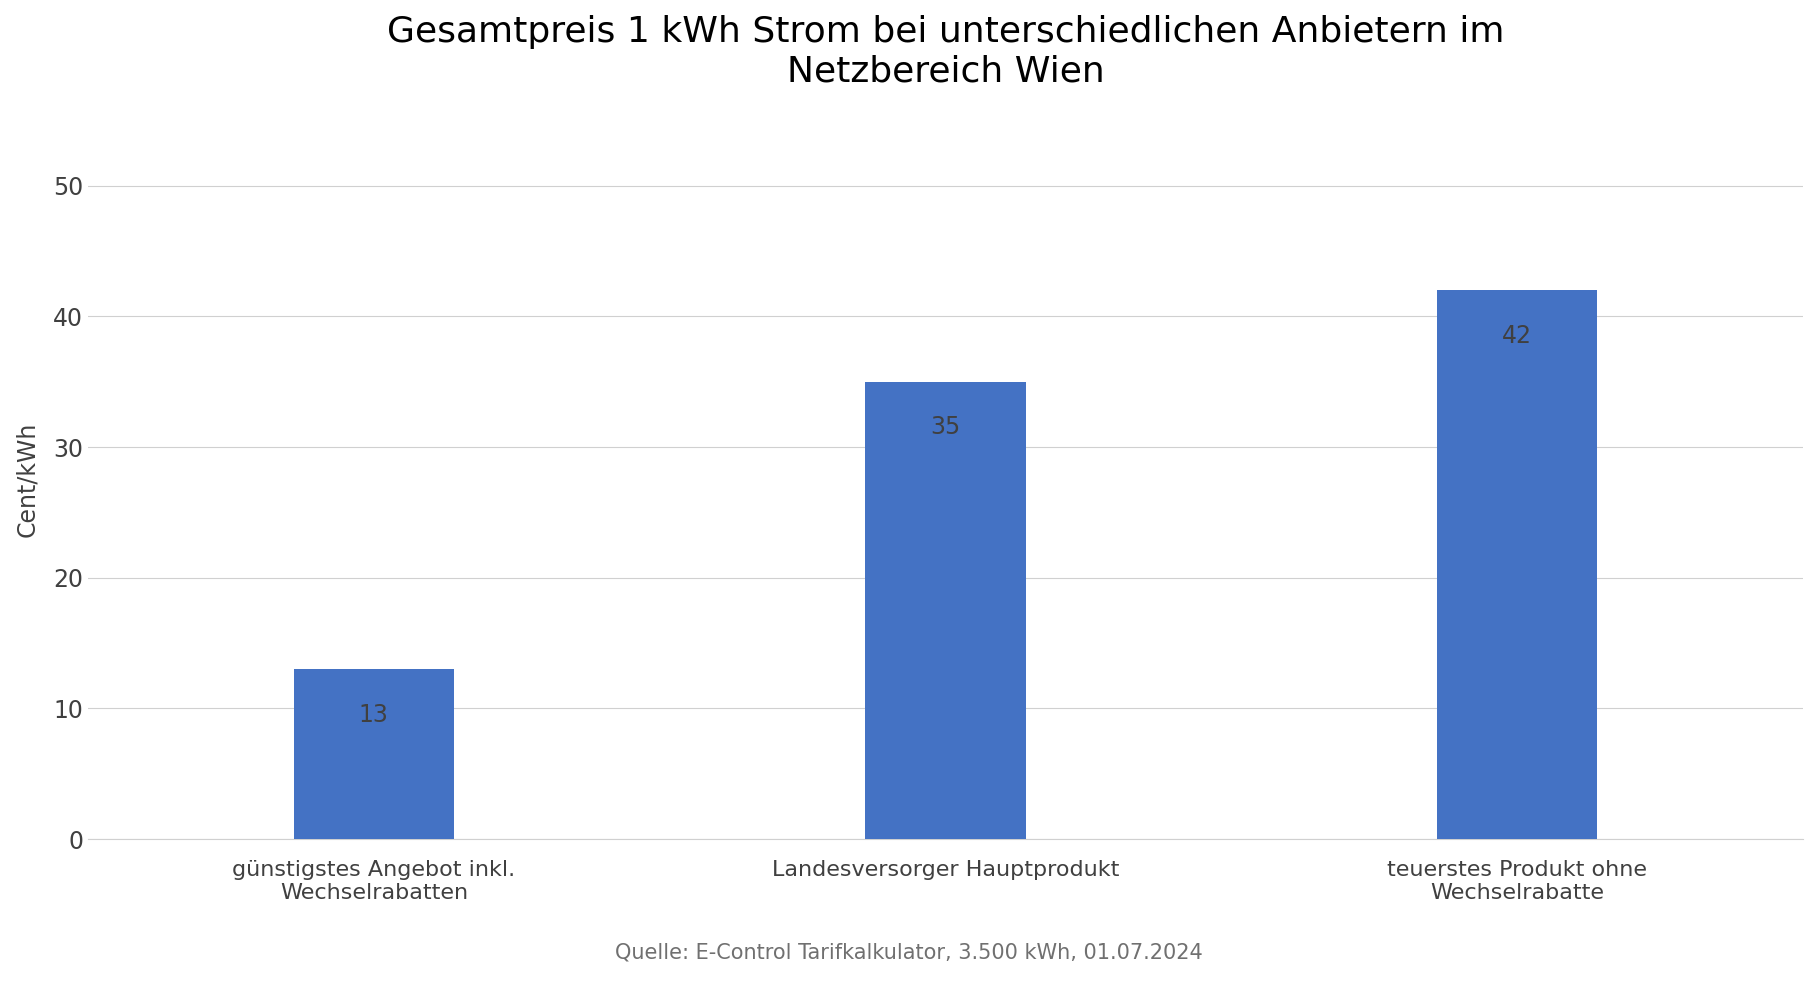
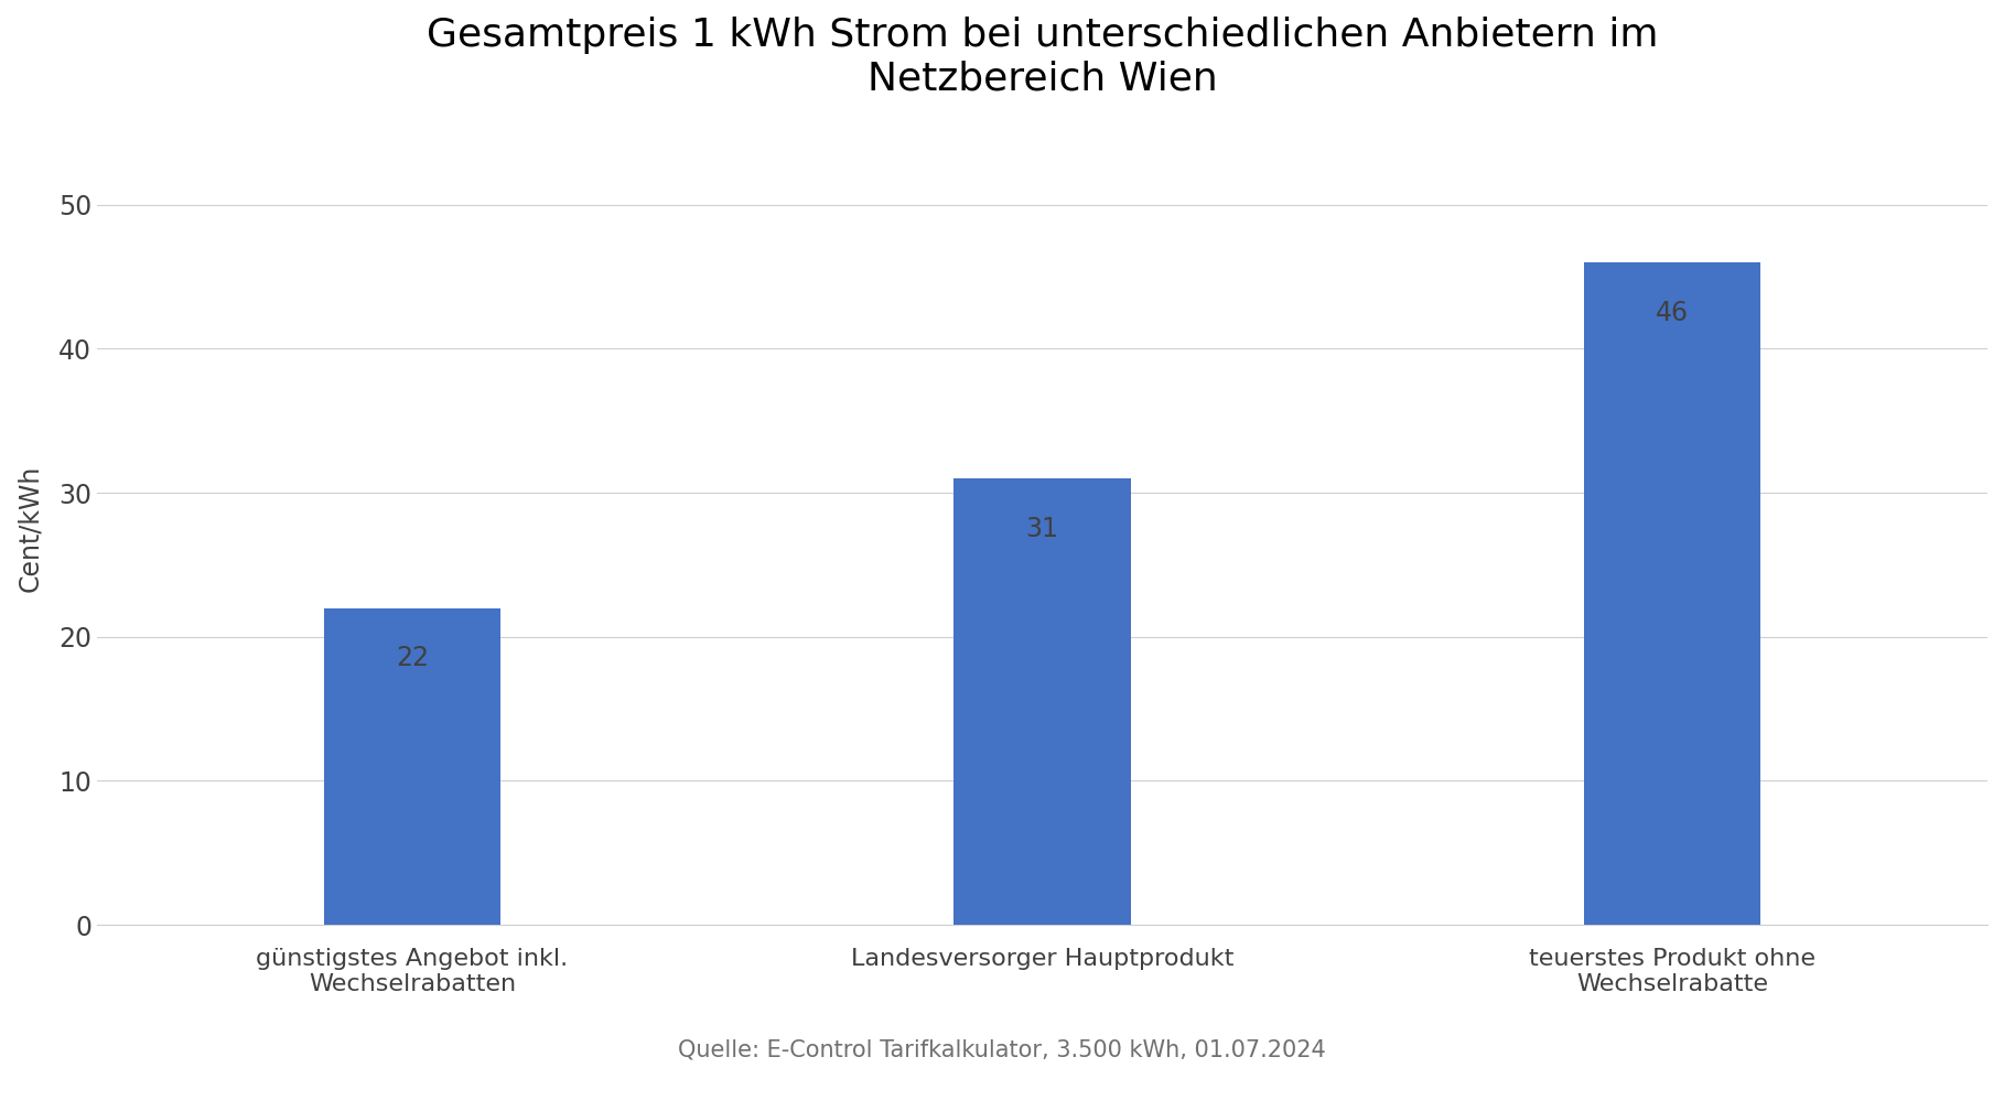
günstigstes Angebot inkl. Wechselrabatten: 13 -> 22
Landesversorger Hauptprodukt: 35 -> 31
teuerstes Produkt ohne Wechselrabatte: 42 -> 46
